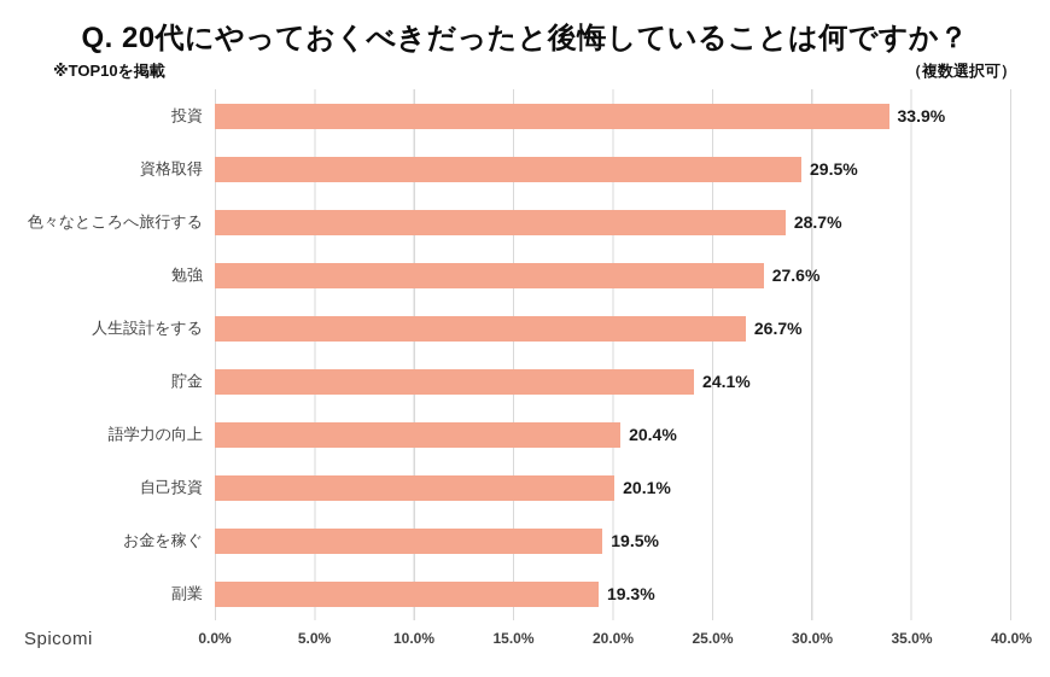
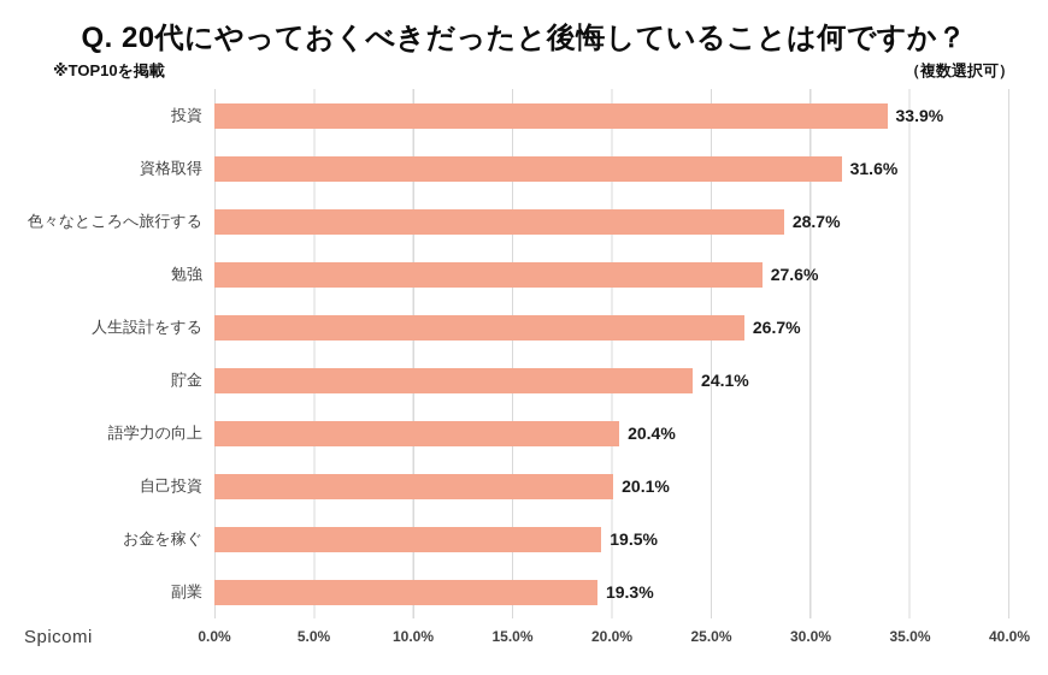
資格取得: 29.5% -> 31.6%
